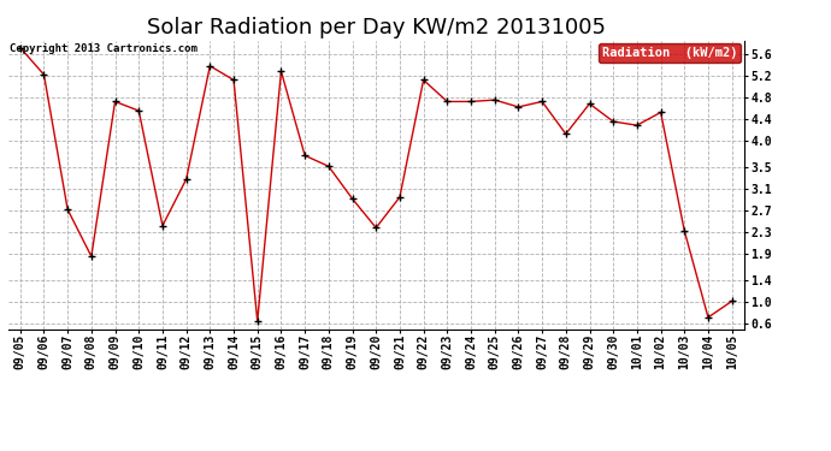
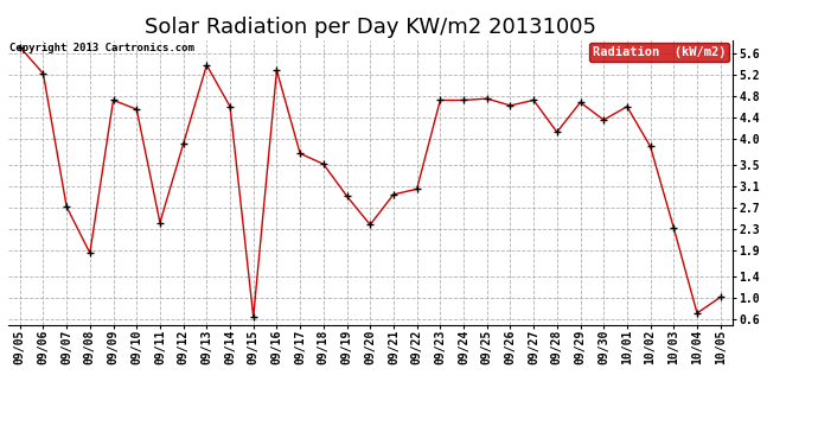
09/12: 3.28 -> 3.90
09/14: 5.12 -> 4.60
09/22: 5.12 -> 3.05
10/01: 4.28 -> 4.60
10/02: 4.52 -> 3.85
